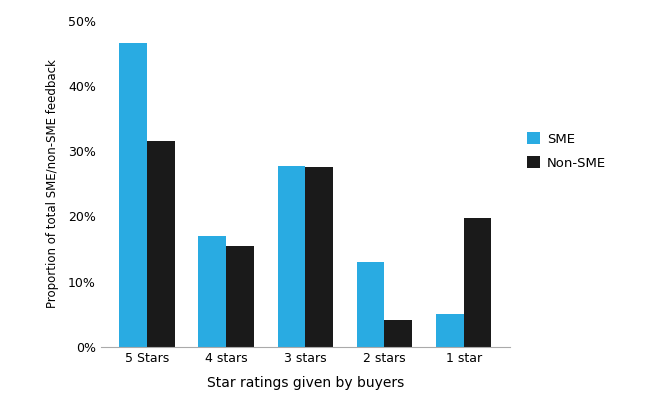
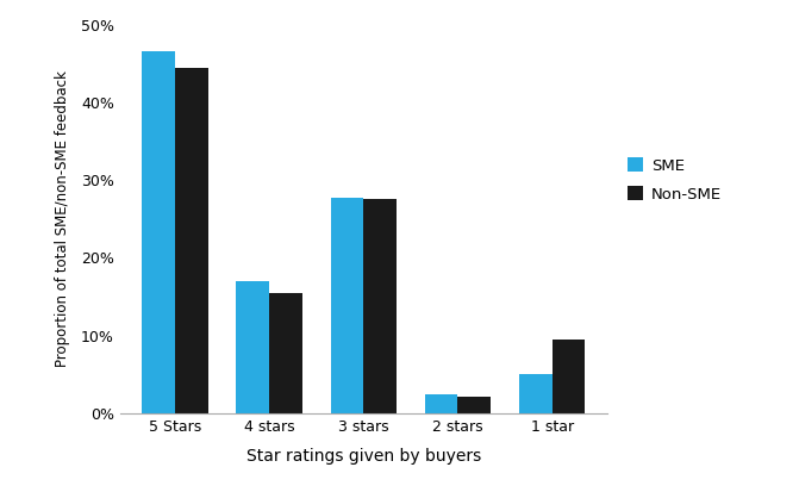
Non-SME/5 Stars: 31.6% -> 44.5%
SME/2 stars: 13.0% -> 2.5%
Non-SME/2 stars: 4.2% -> 2.2%
Non-SME/1 star: 19.8% -> 9.5%
